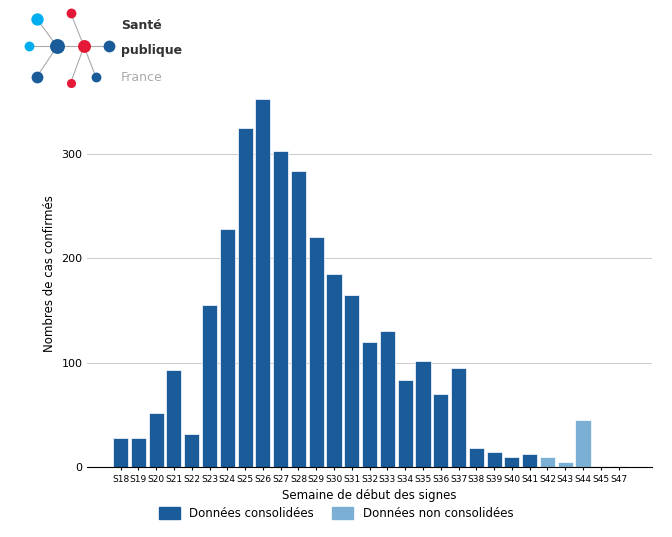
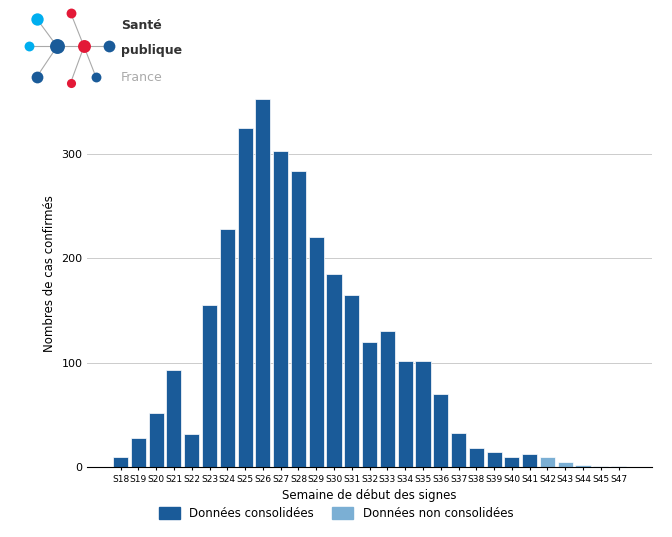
S18: 28 -> 10
S34: 83 -> 102
S37: 95 -> 33
S44: 45 -> 2
